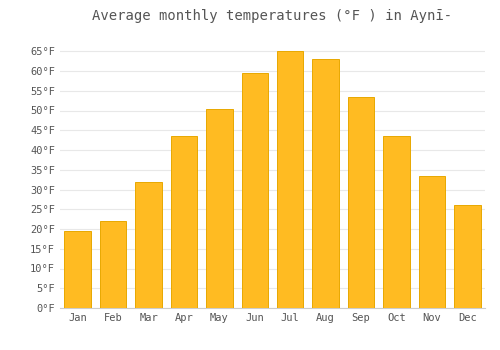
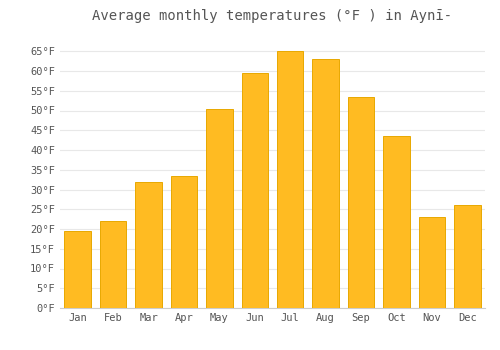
Apr: 43.5°F -> 33.5°F
Nov: 33.5°F -> 23.0°F
